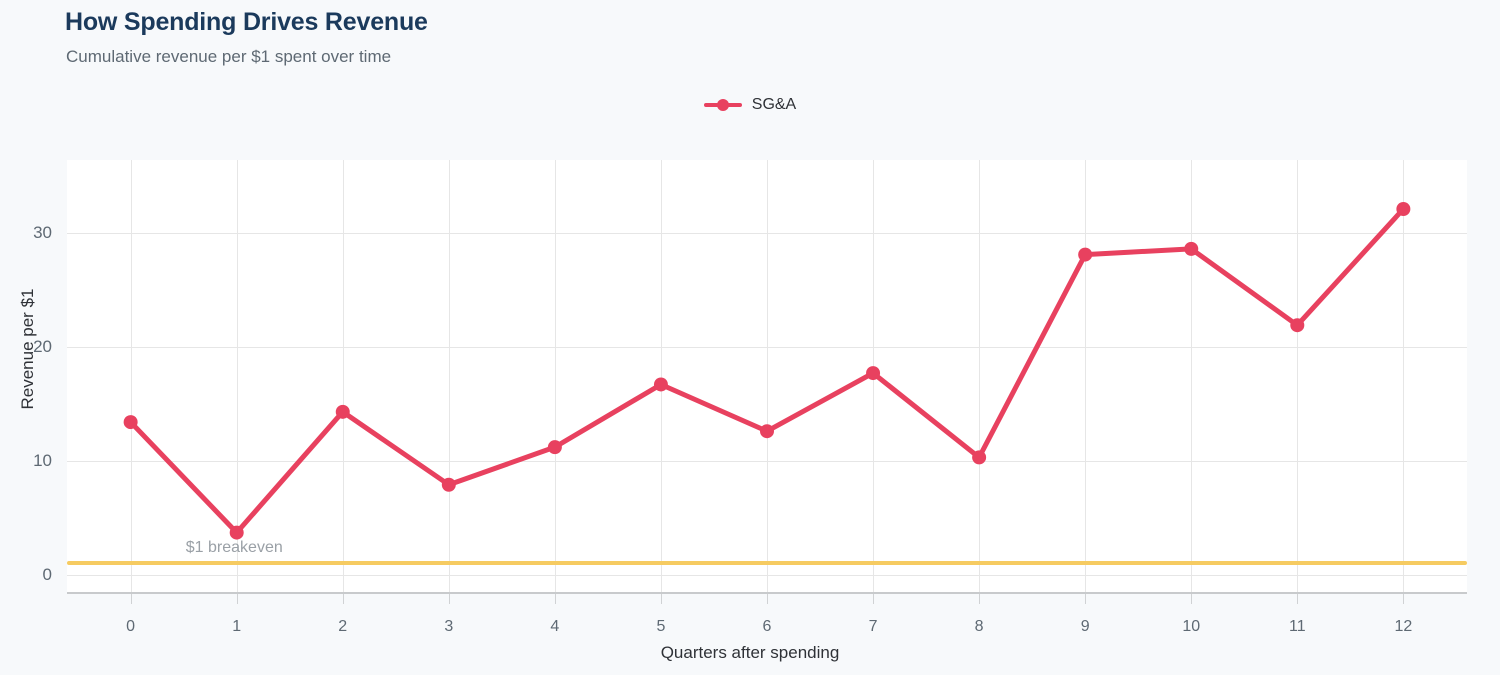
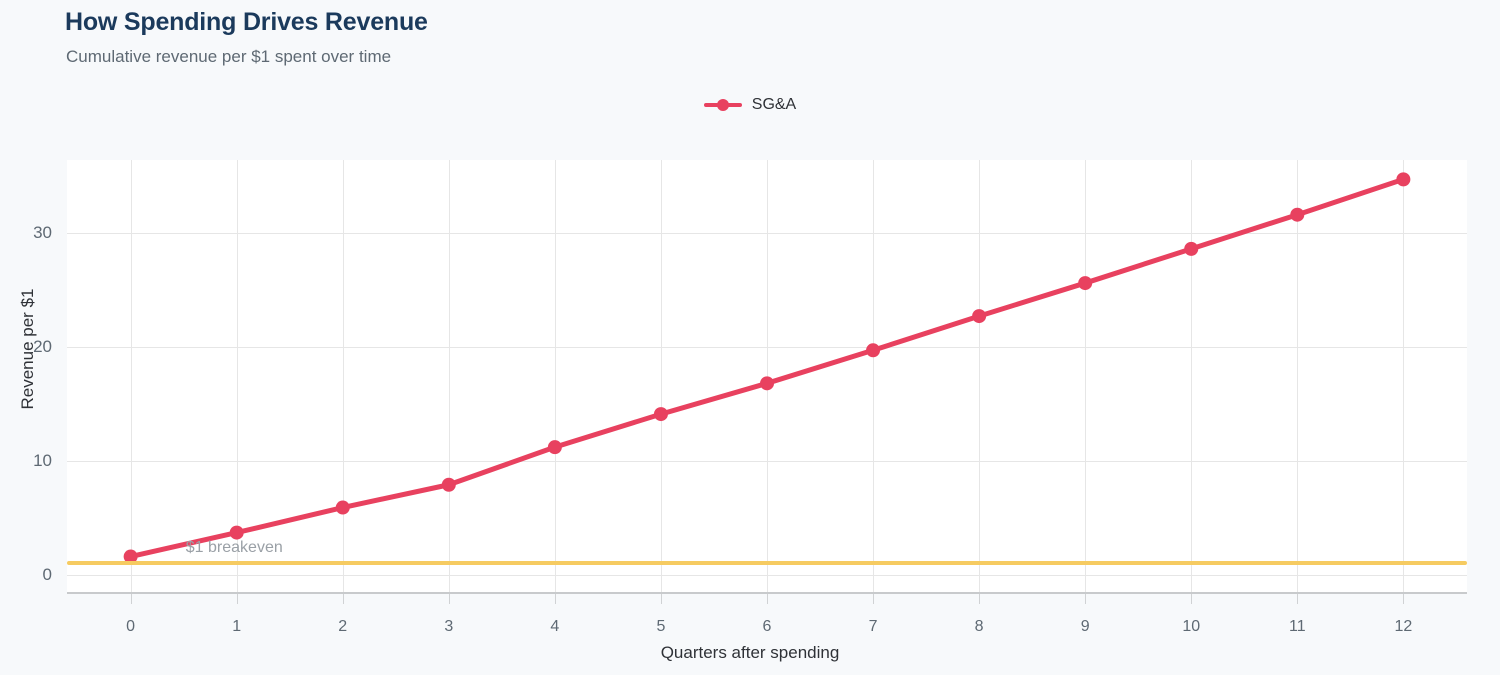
0: 13.4 -> 1.6
2: 14.3 -> 5.9
5: 16.7 -> 14.1
6: 12.6 -> 16.8
7: 17.7 -> 19.7
8: 10.3 -> 22.7
9: 28.1 -> 25.6
11: 21.9 -> 31.6
12: 32.1 -> 34.7
